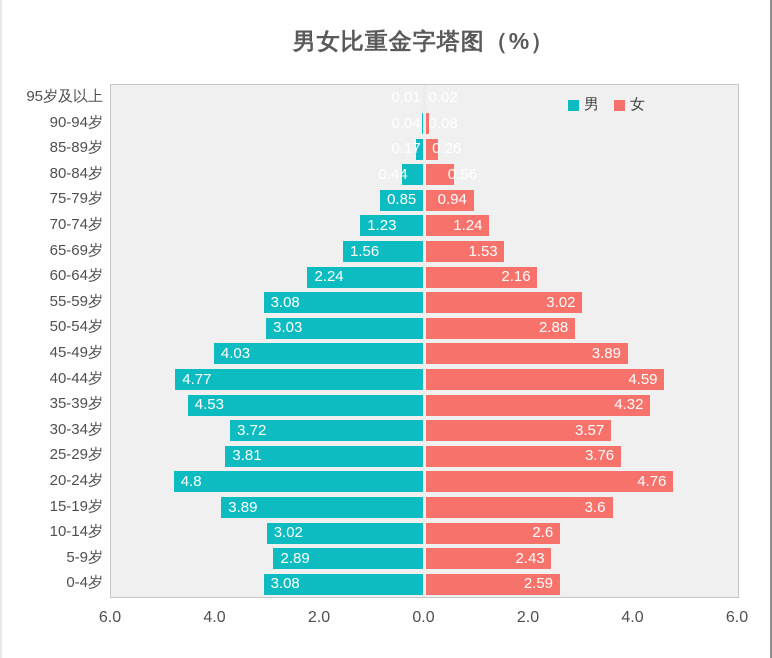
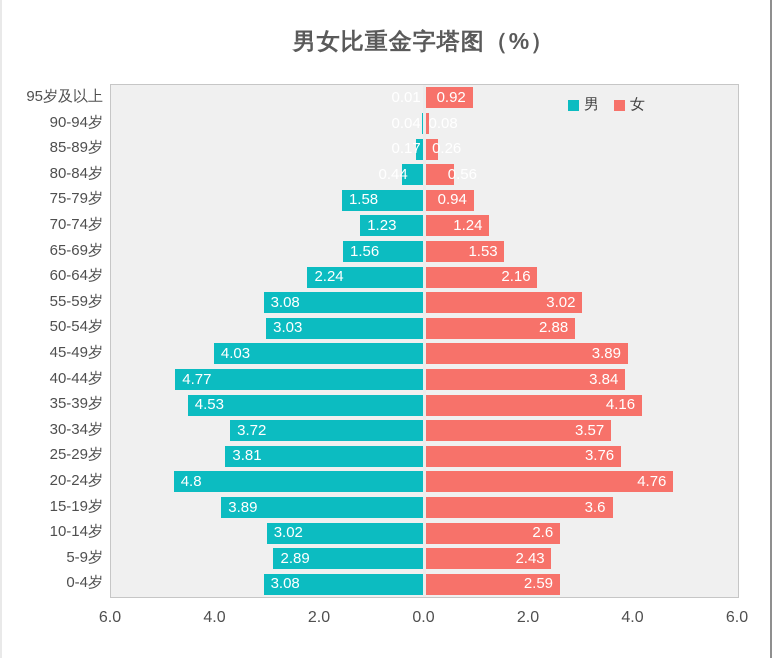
女/95岁及以上: 0.02 -> 0.92
男/75-79岁: 0.85 -> 1.58
女/40-44岁: 4.59 -> 3.84
女/35-39岁: 4.32 -> 4.16
